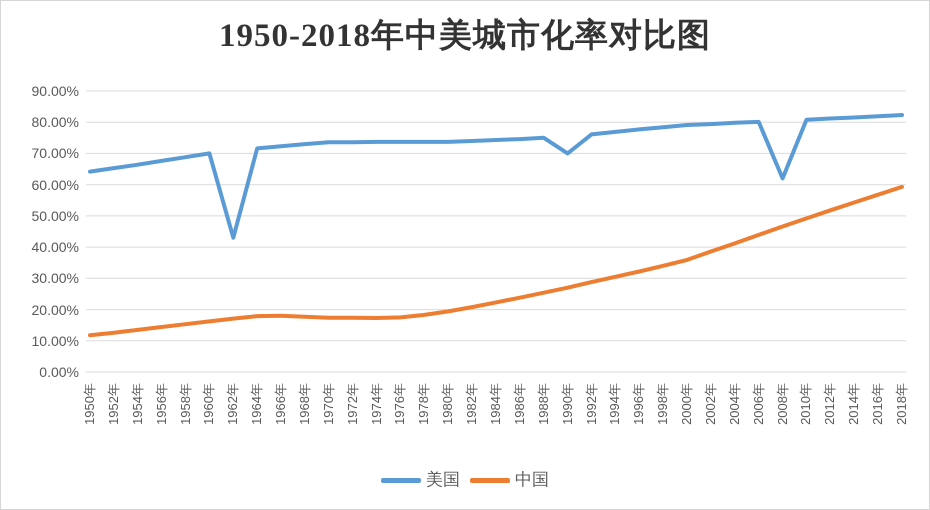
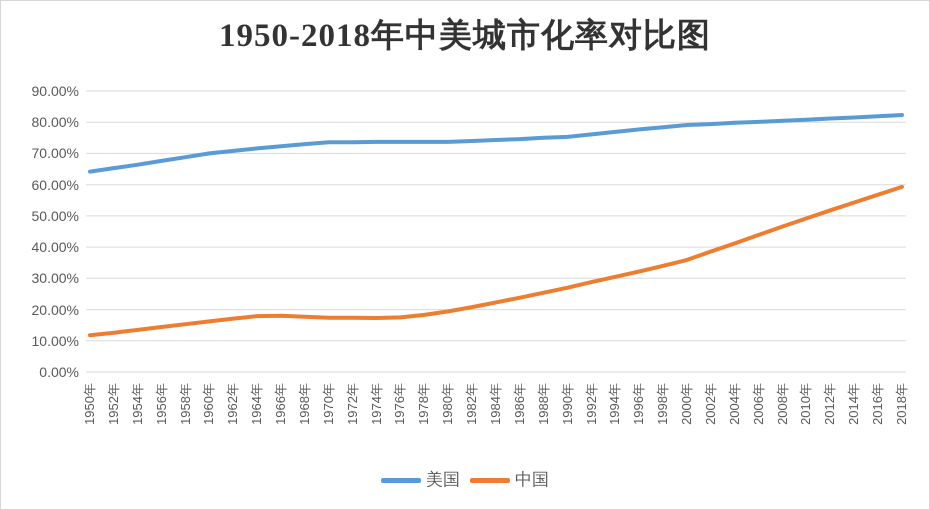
美国/1962年: 43% -> 71%
美国/1990年: 70% -> 75%
美国/2008年: 62% -> 80%
